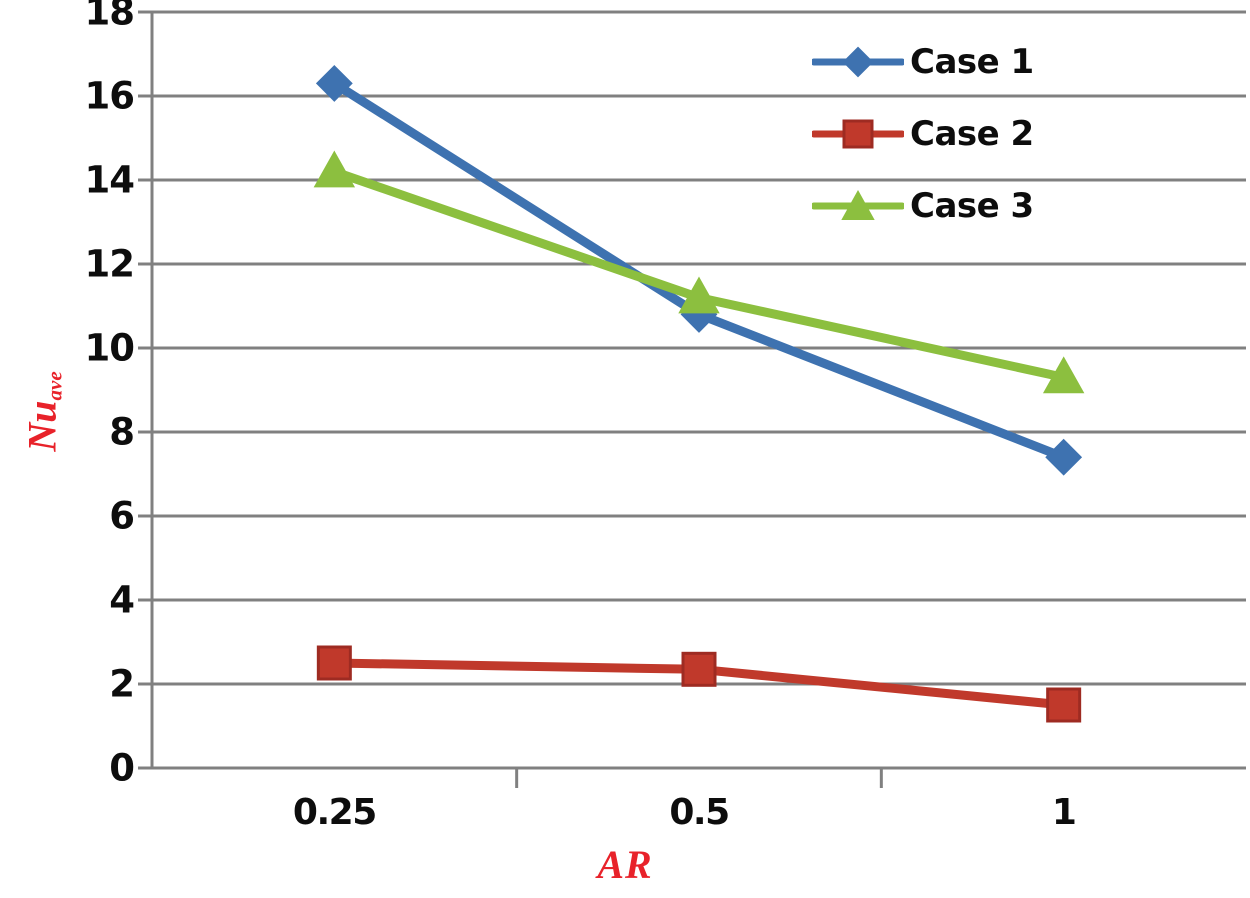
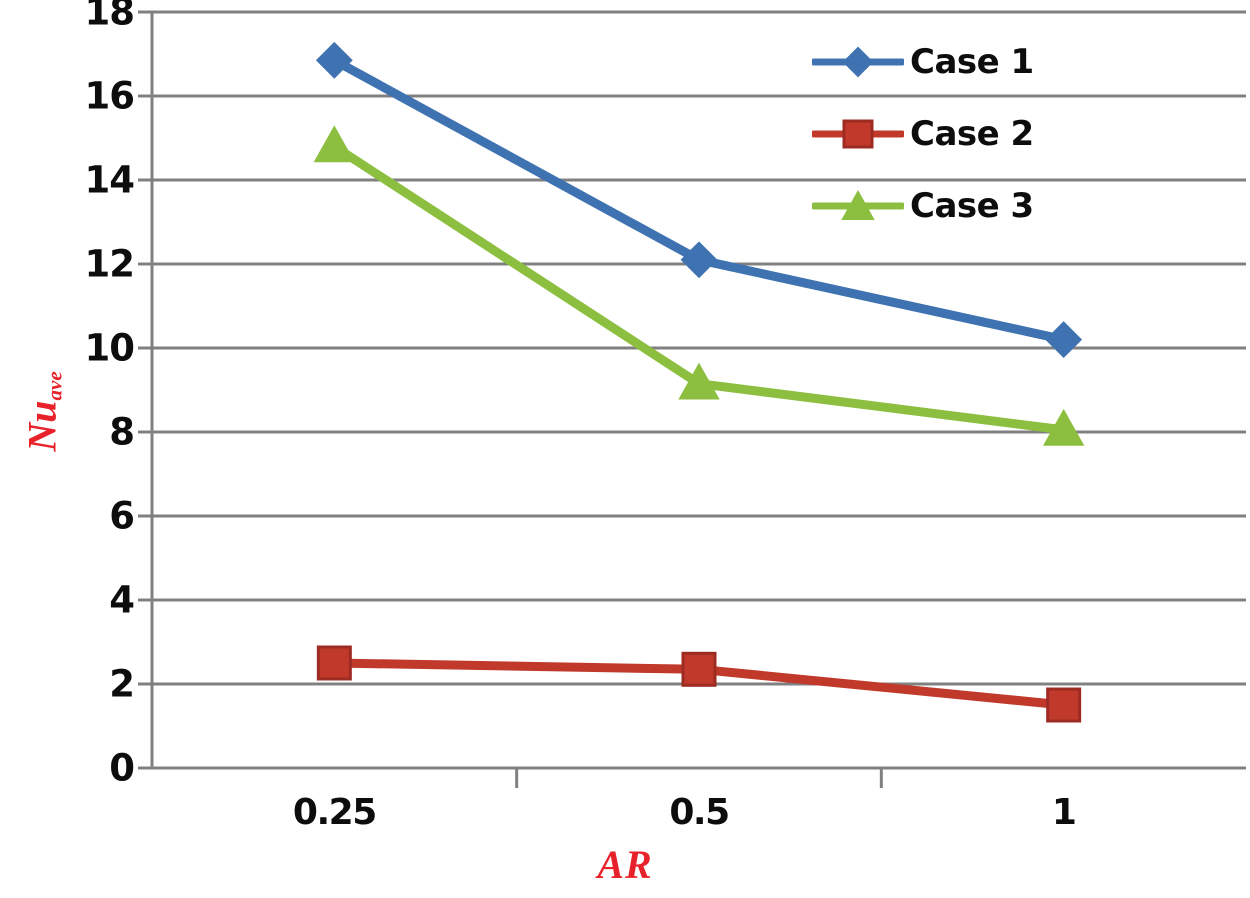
Case 1/0.25: 16.3 -> 16.9
Case 3/0.25: 14.2 -> 14.8
Case 1/0.5: 10.8 -> 12.1
Case 3/0.5: 11.2 -> 9.2
Case 1/1: 7.4 -> 10.2
Case 3/1: 9.3 -> 8.1
